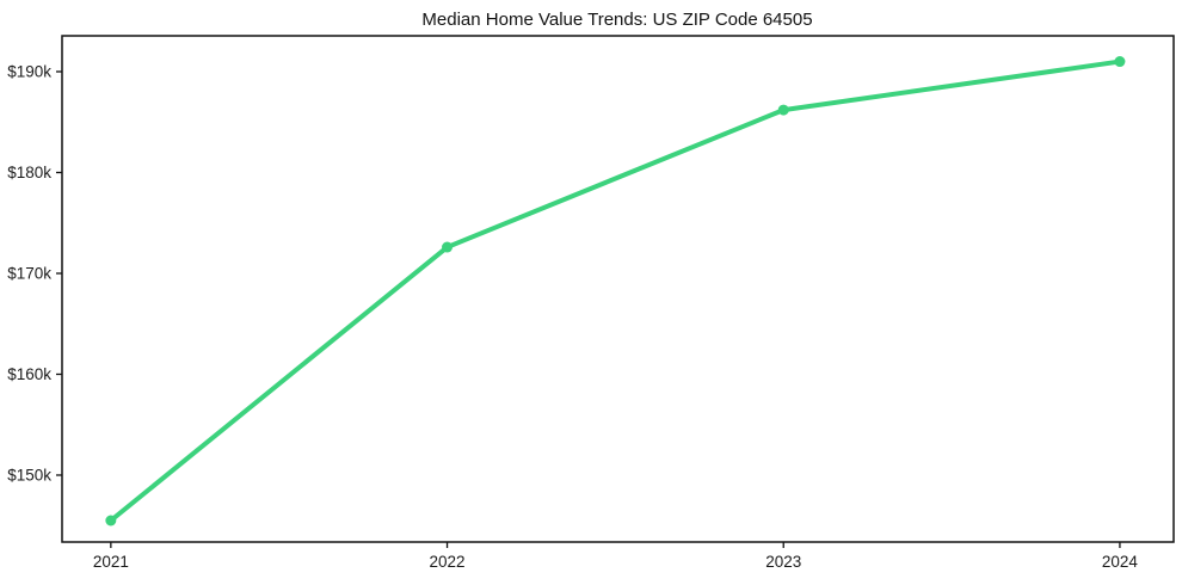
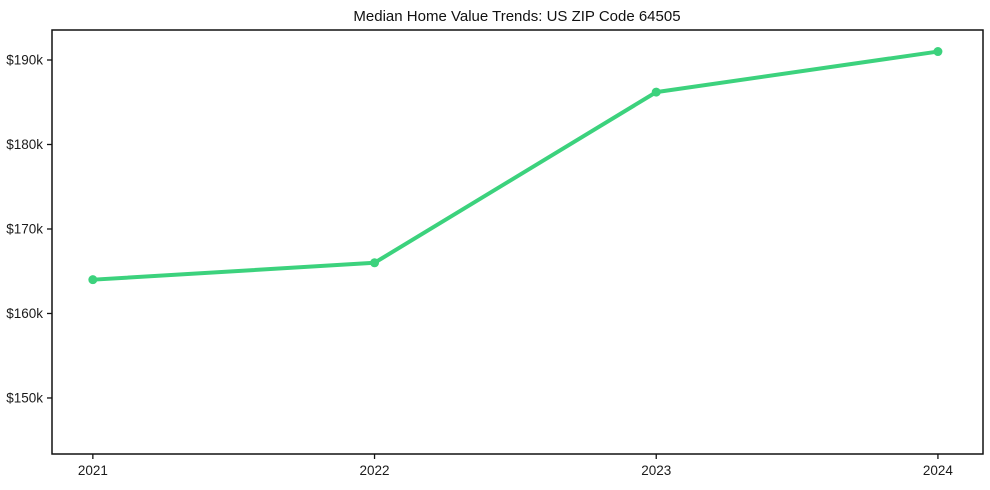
2021: $146k -> $164k
2022: $173k -> $166k
